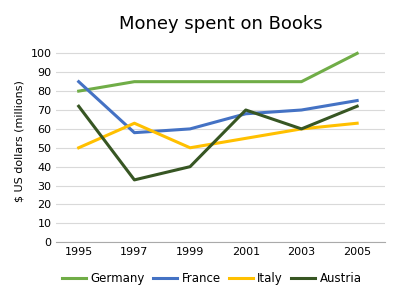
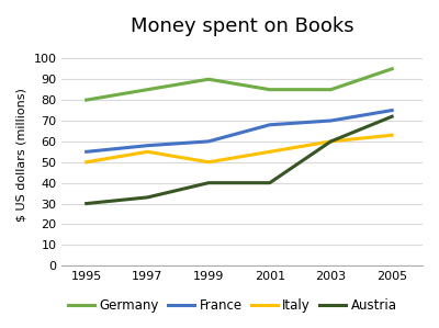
France/1995: 85 -> 55
Austria/1995: 72 -> 30
Italy/1997: 63 -> 55
Germany/1999: 85 -> 90
Austria/2001: 70 -> 40
Germany/2005: 100 -> 95
